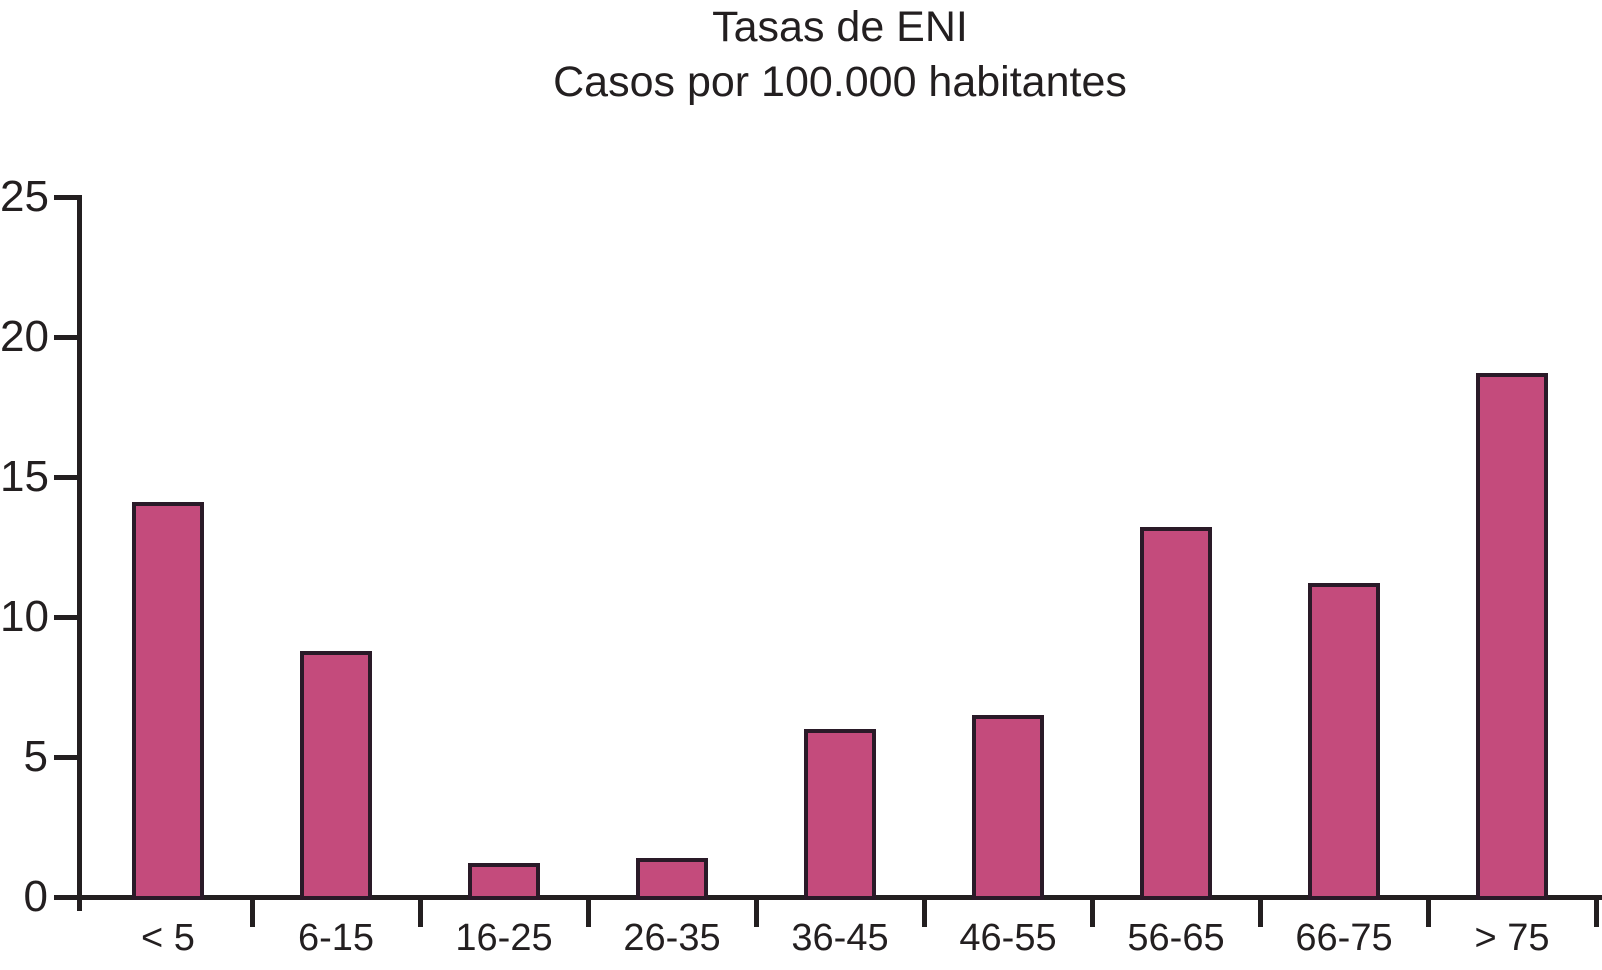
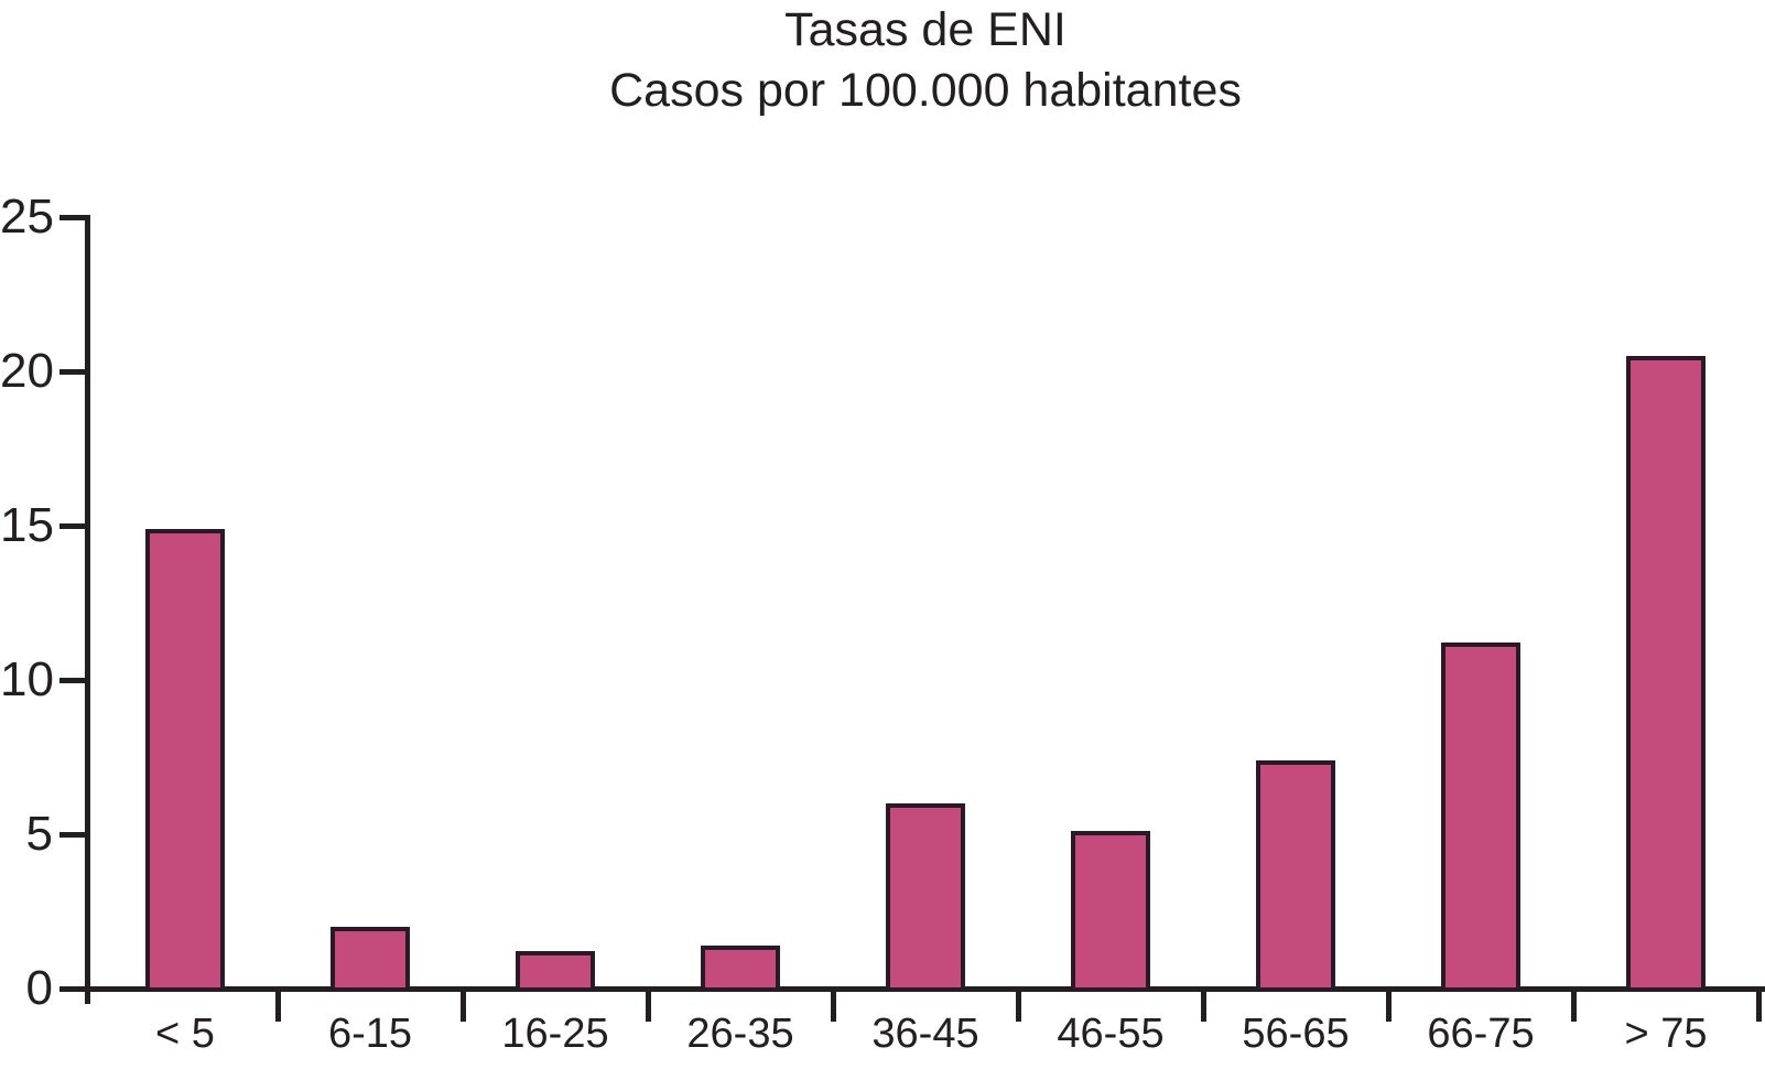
< 5: 14.1 -> 14.9
6-15: 8.8 -> 2.0
46-55: 6.5 -> 5.1
56-65: 13.2 -> 7.4
> 75: 18.7 -> 20.5
